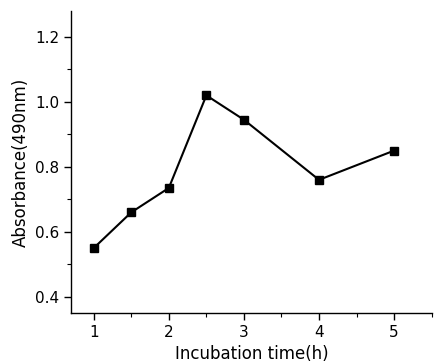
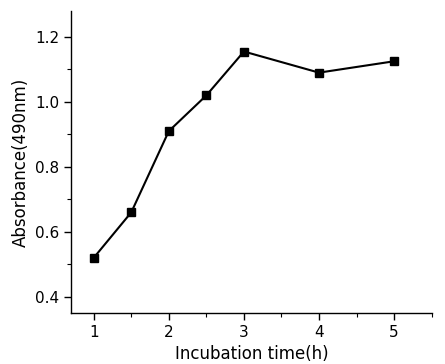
1: 0.550 -> 0.520
2: 0.735 -> 0.910
3: 0.945 -> 1.155
4: 0.760 -> 1.090
5: 0.850 -> 1.125
